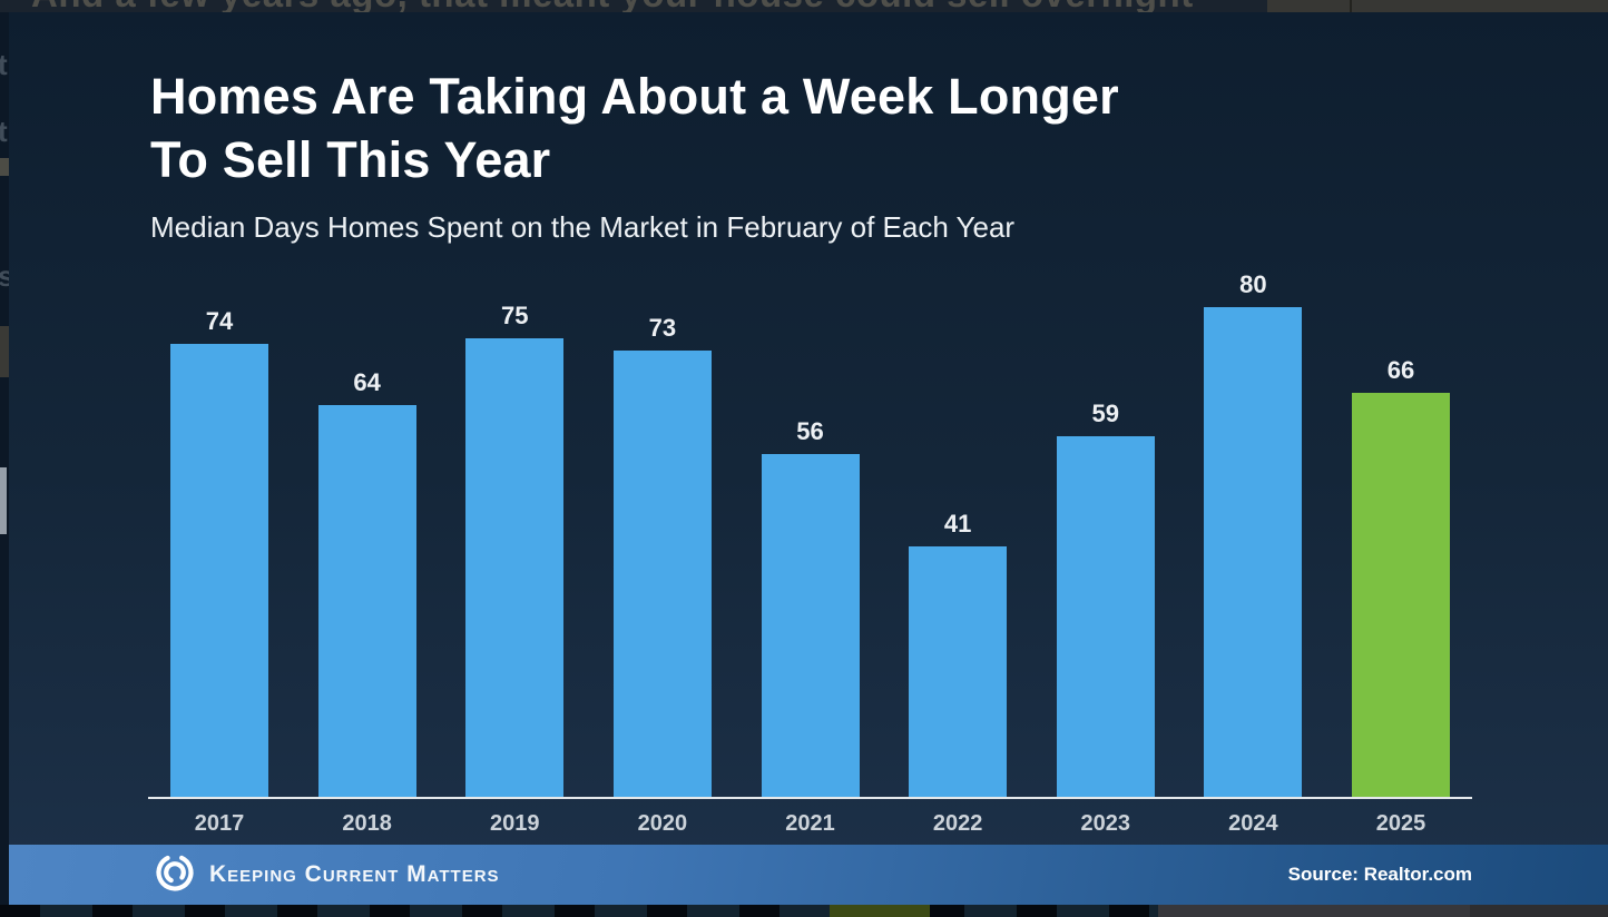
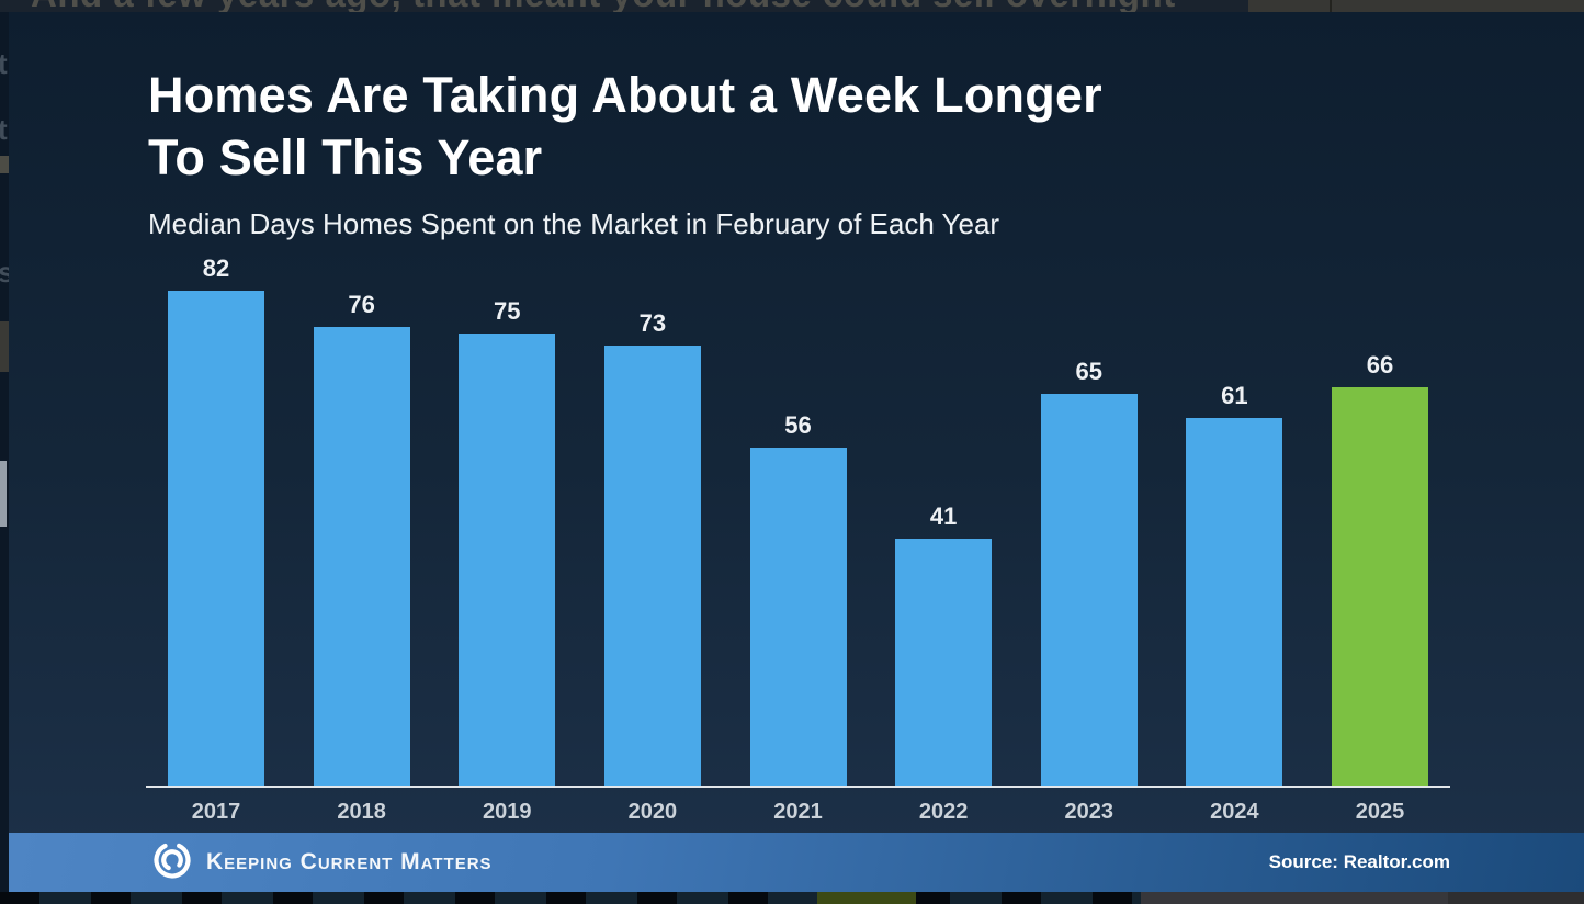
2017: 74 -> 82
2018: 64 -> 76
2023: 59 -> 65
2024: 80 -> 61
